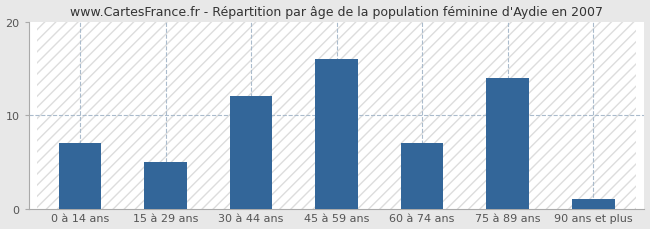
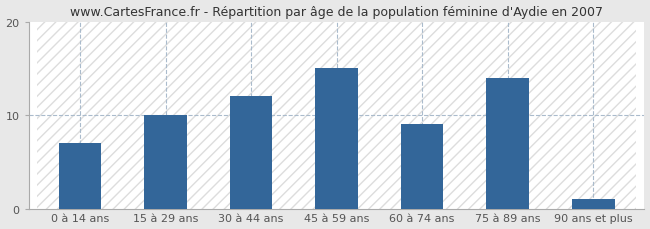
15 à 29 ans: 5 -> 10
45 à 59 ans: 16 -> 15
60 à 74 ans: 7 -> 9
